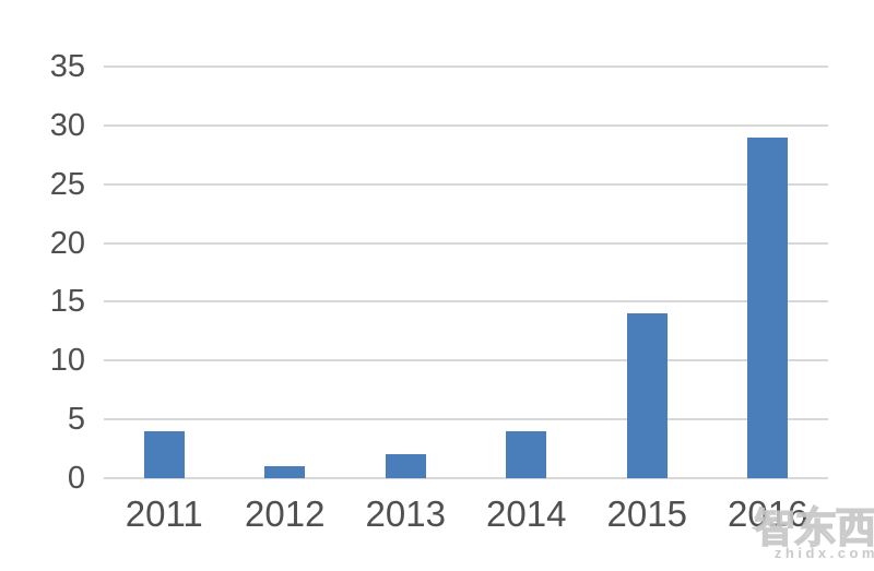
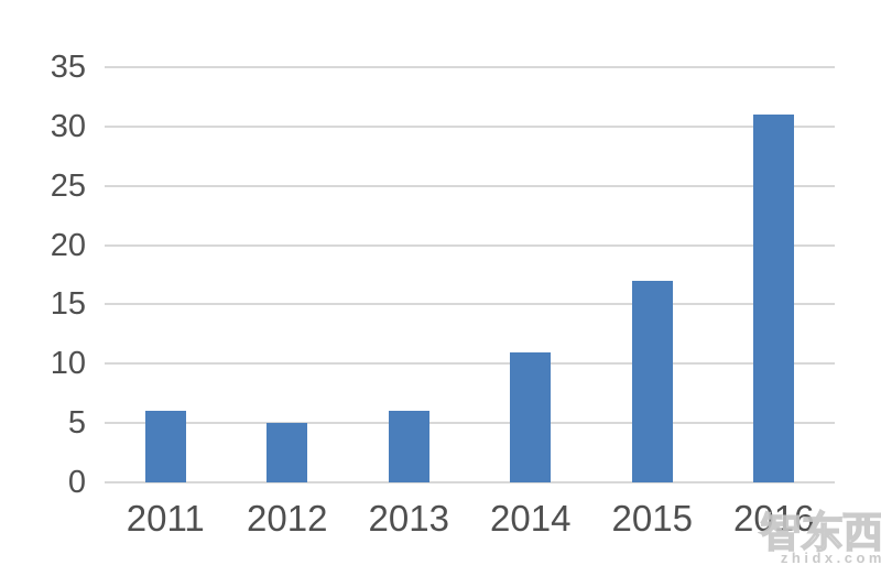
2011: 4 -> 6
2012: 1 -> 5
2013: 2 -> 6
2014: 4 -> 11
2015: 14 -> 17
2016: 29 -> 31
